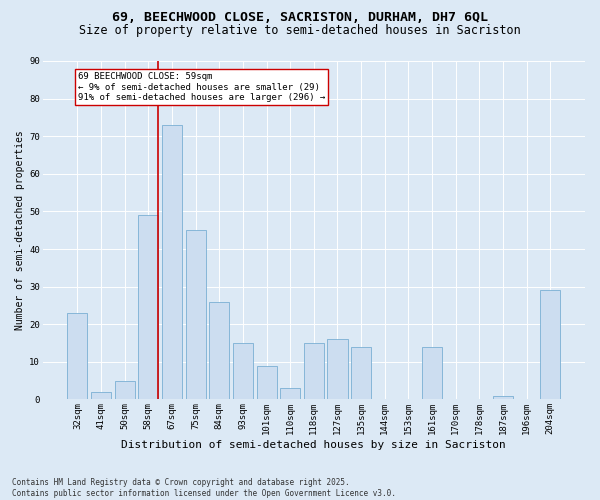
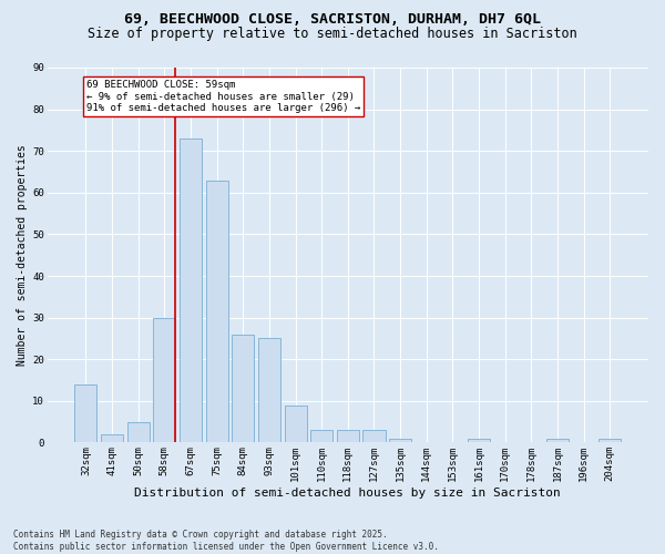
32sqm: 23 -> 14
58sqm: 49 -> 30
75sqm: 45 -> 63
93sqm: 15 -> 25
118sqm: 15 -> 3
127sqm: 16 -> 3
135sqm: 14 -> 1
161sqm: 14 -> 1
204sqm: 29 -> 1
